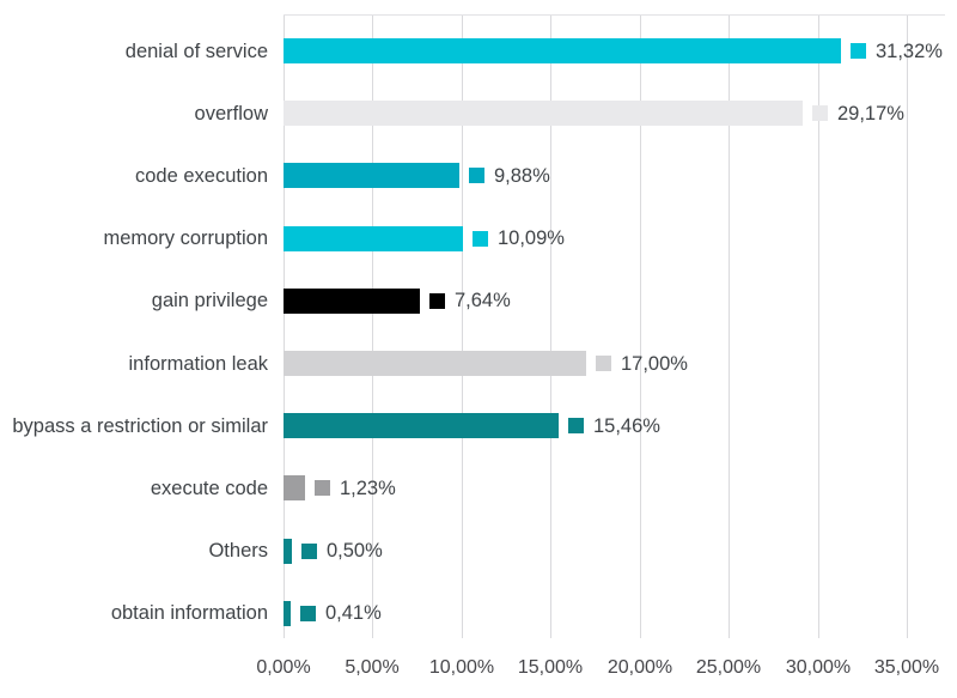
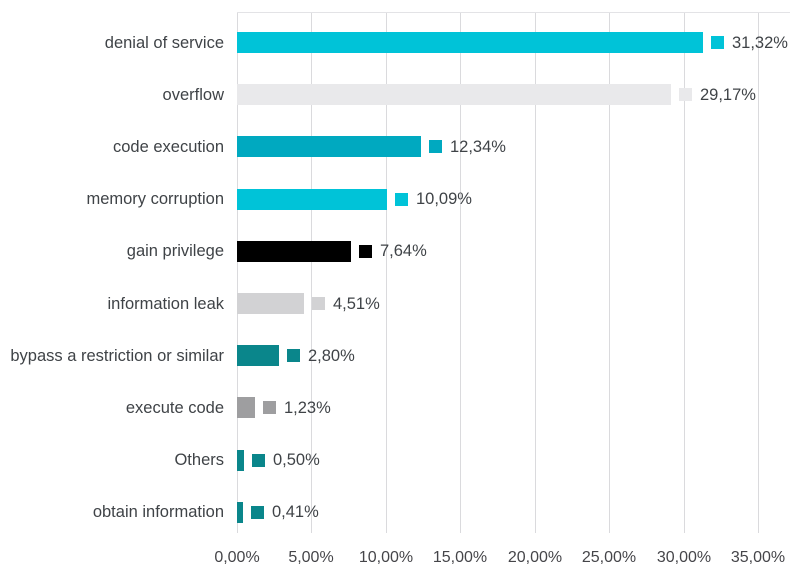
code execution: 9,88% -> 12,34%
information leak: 17,00% -> 4,51%
bypass a restriction or similar: 15,46% -> 2,80%
